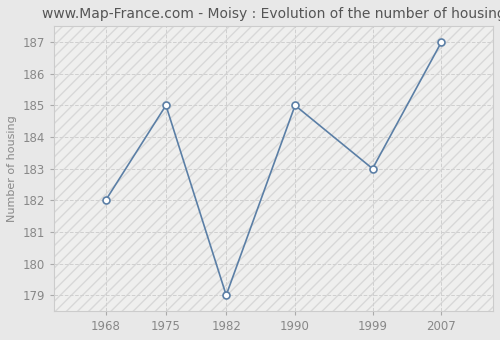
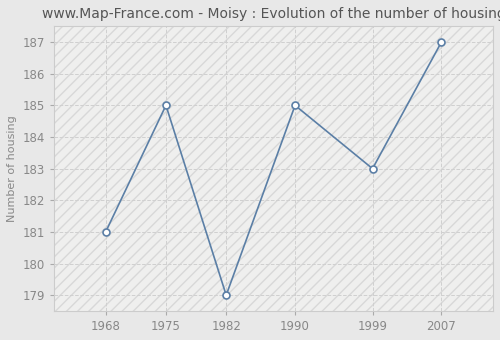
1968: 182 -> 181
